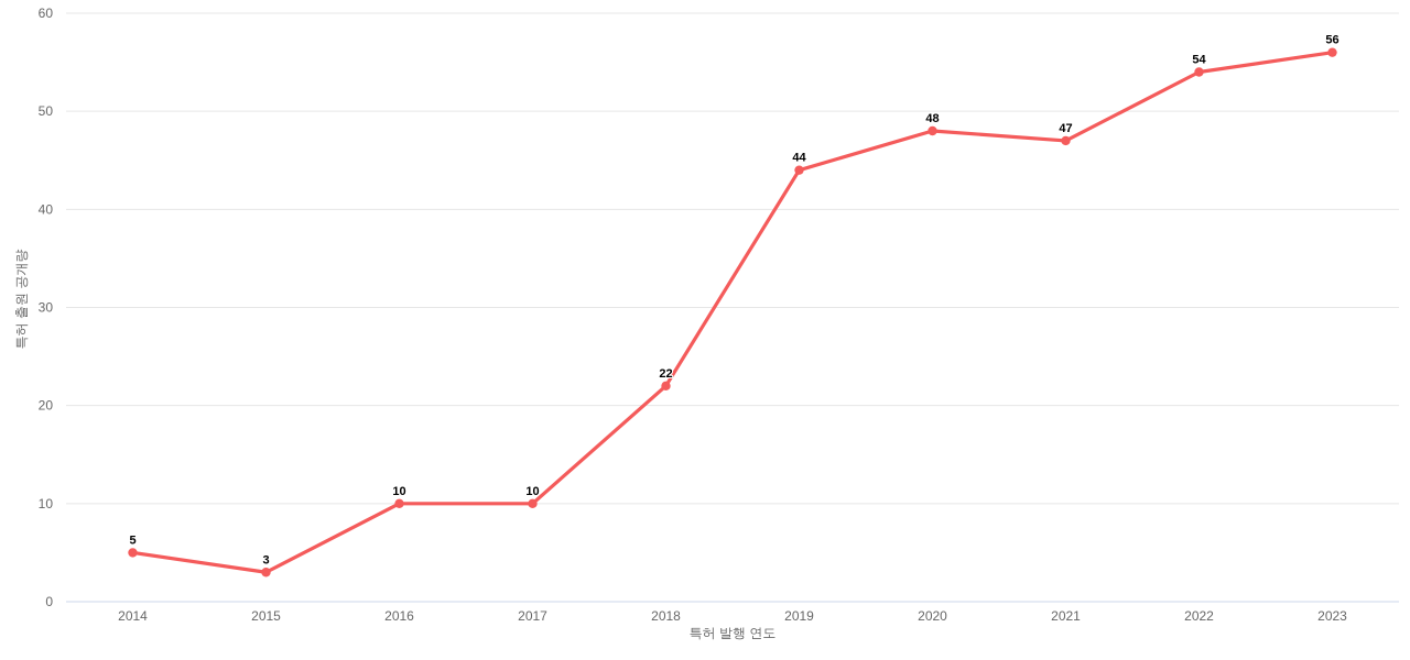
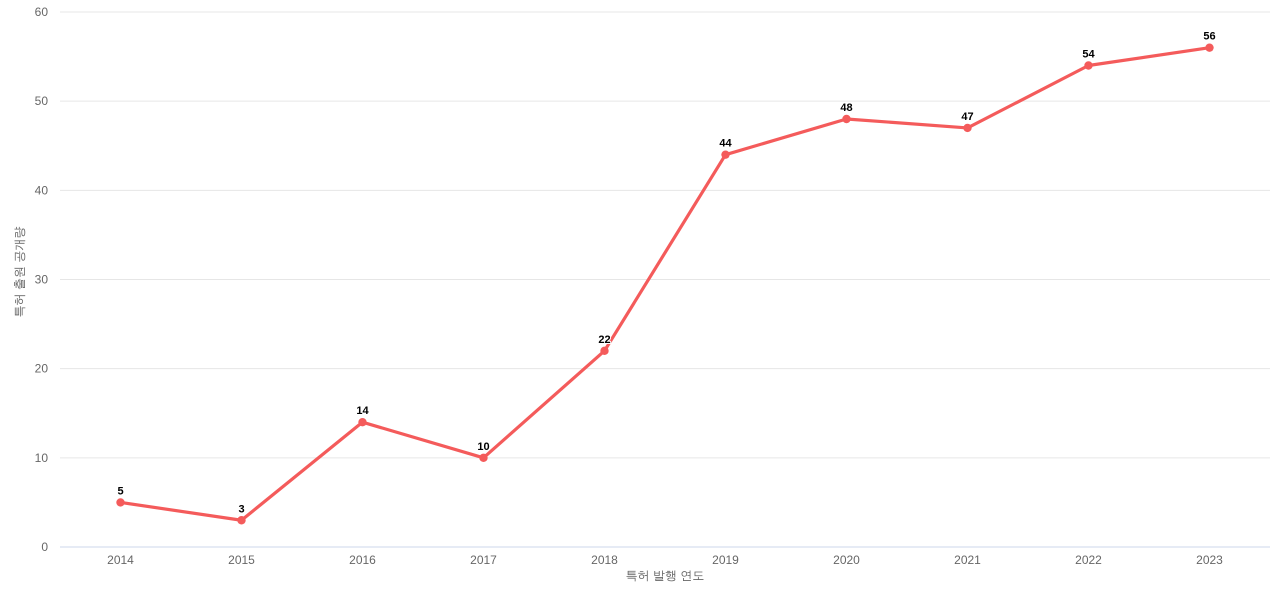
2016: 10 -> 14
